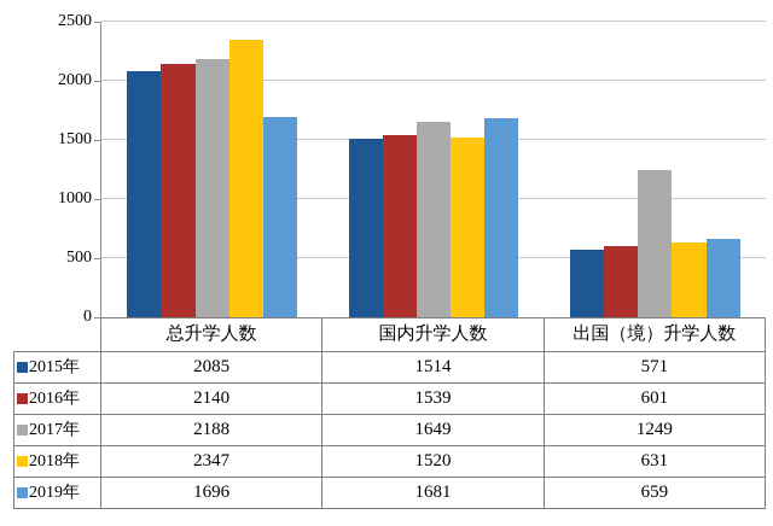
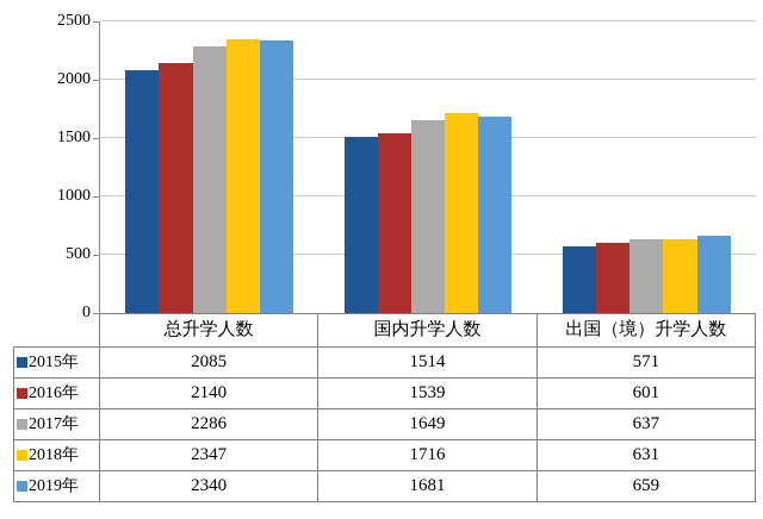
2017年/总升学人数: 2188 -> 2286
2019年/总升学人数: 1696 -> 2340
2018年/国内升学人数: 1520 -> 1716
2017年/出国（境）升学人数: 1249 -> 637
